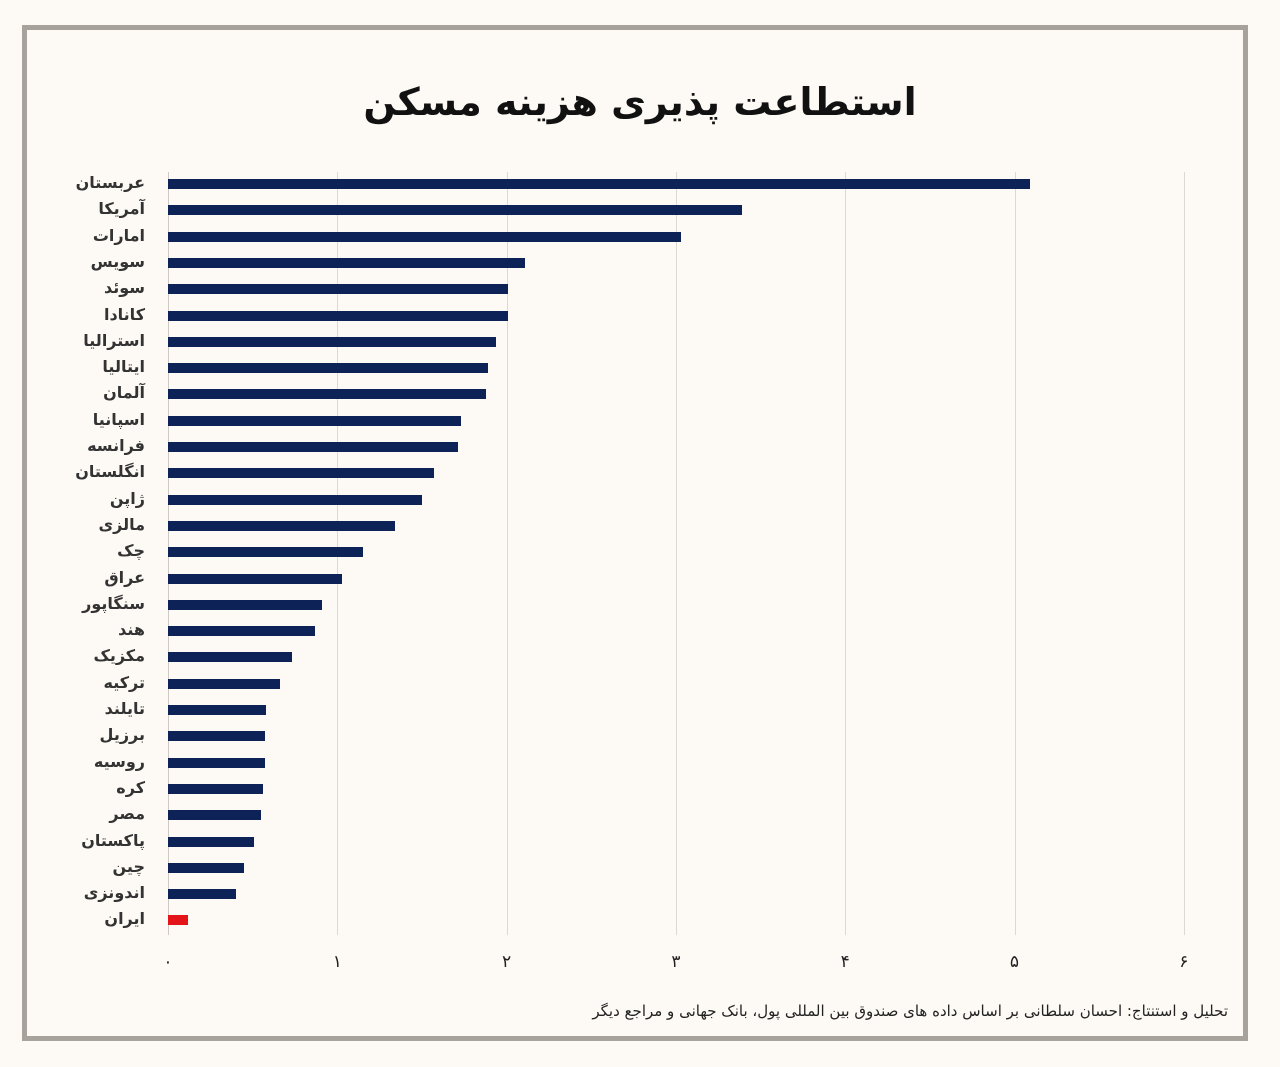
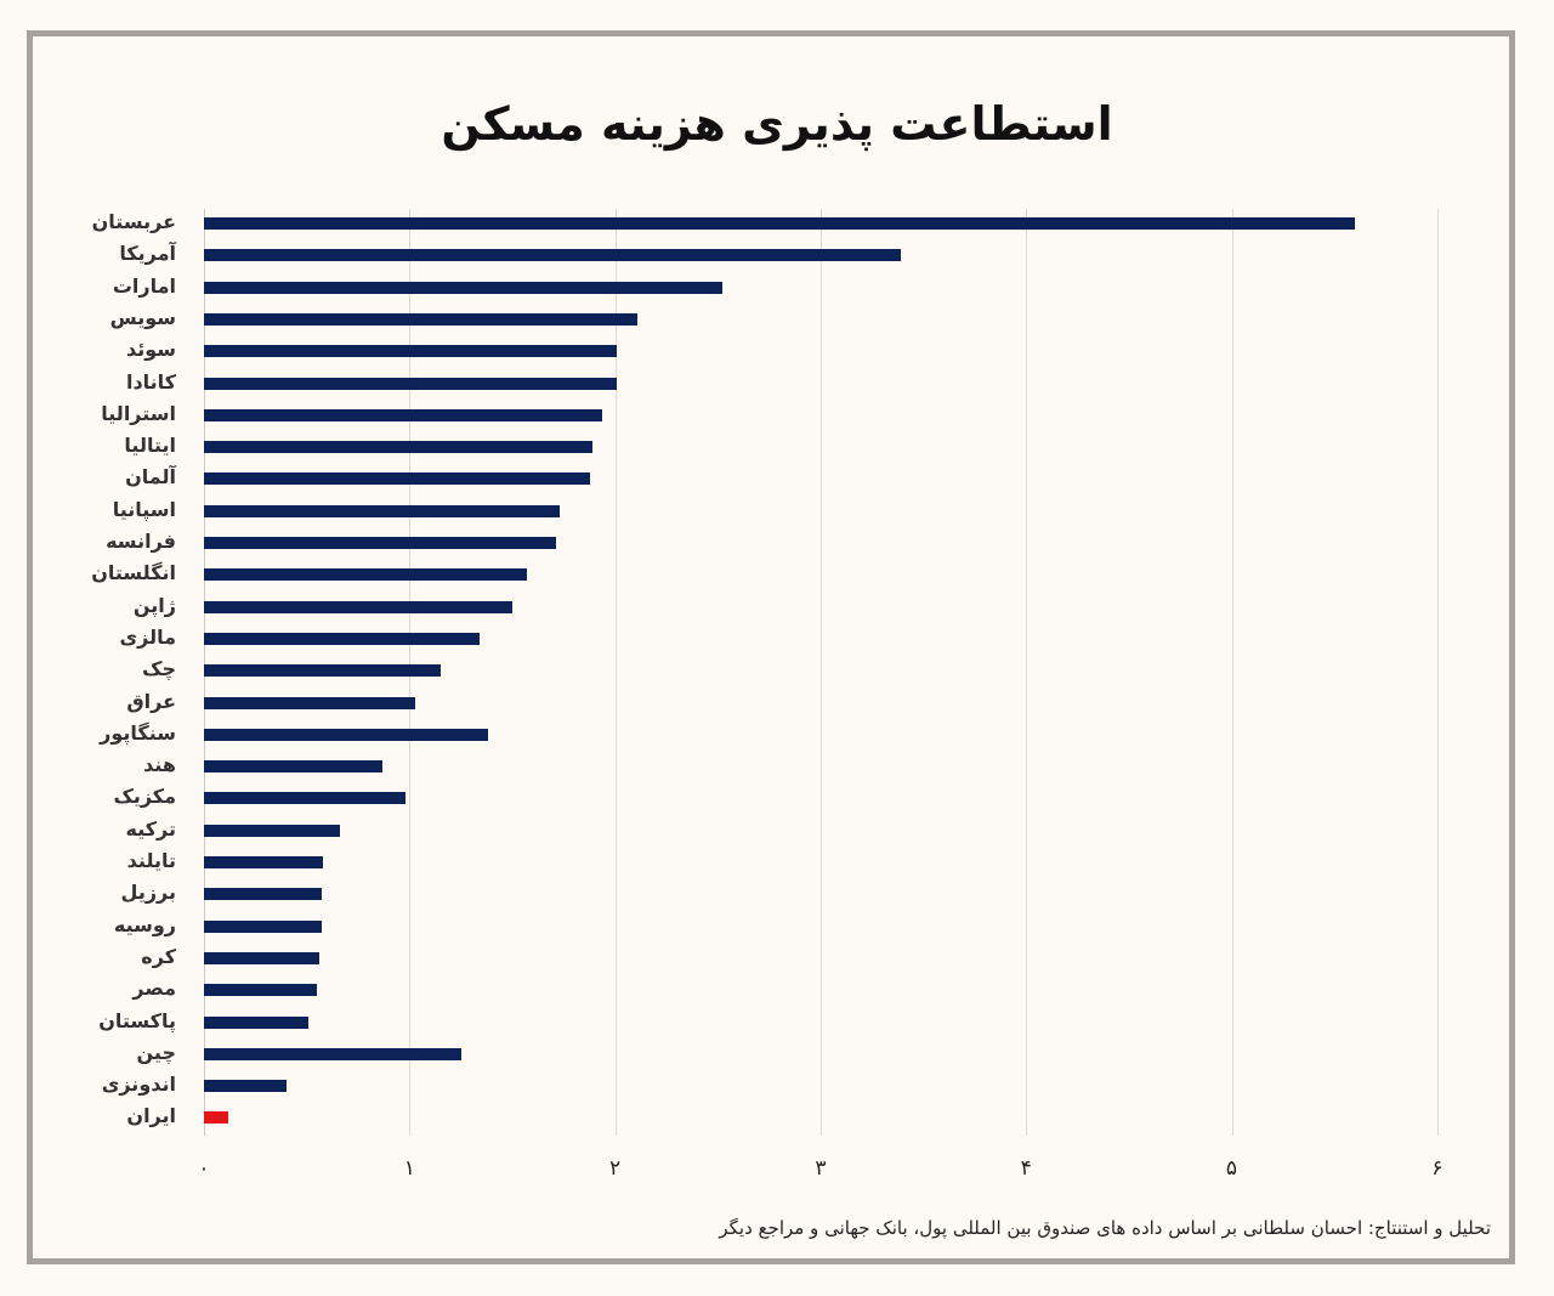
عربستان: 5.09 -> 5.60
امارات: 3.03 -> 2.52
سنگاپور: 0.91 -> 1.38
مکزیک: 0.73 -> 0.98
چین: 0.45 -> 1.25
